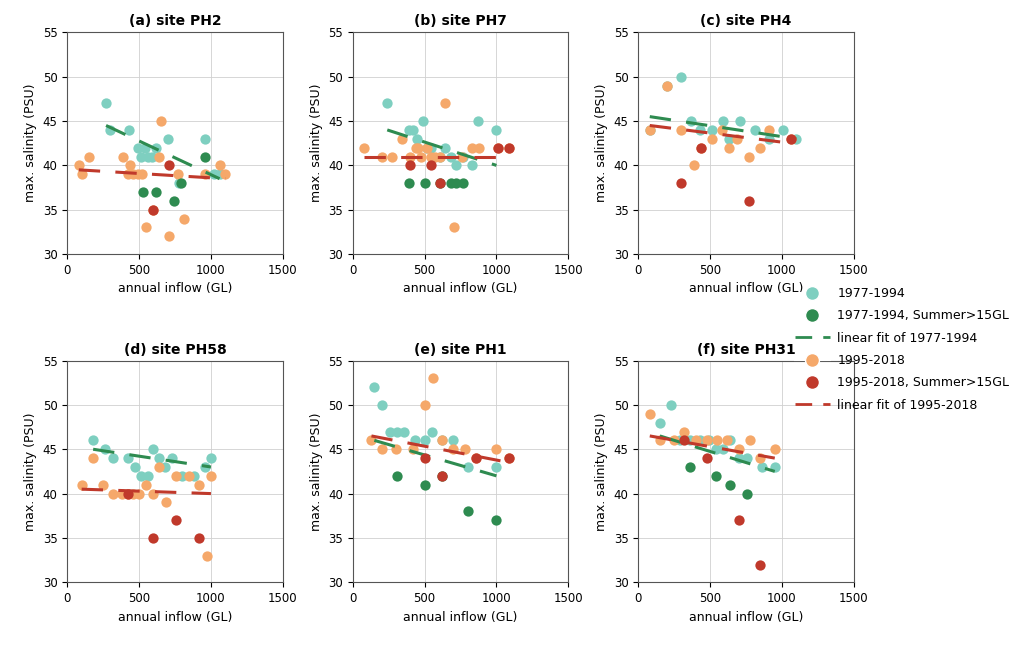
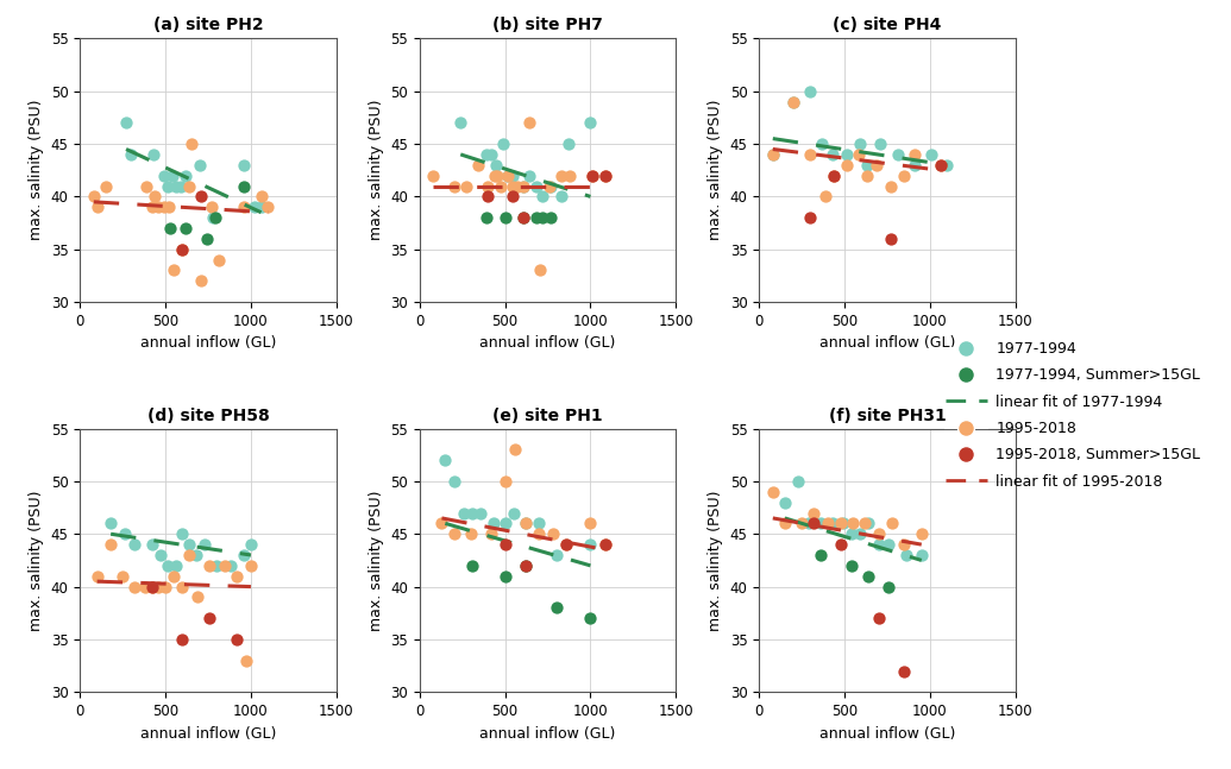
(b) site PH7/1977-1994/1000: 44 -> 47
(e) site PH1/1977-1994/1000: 43 -> 44
(e) site PH1/1995-2018/1000: 45 -> 46
